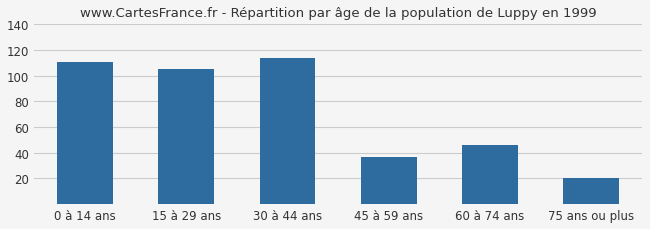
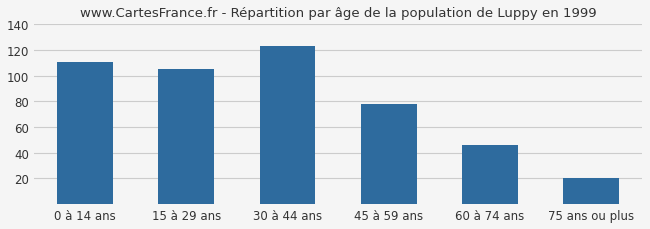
30 à 44 ans: 114 -> 123
45 à 59 ans: 37 -> 78
